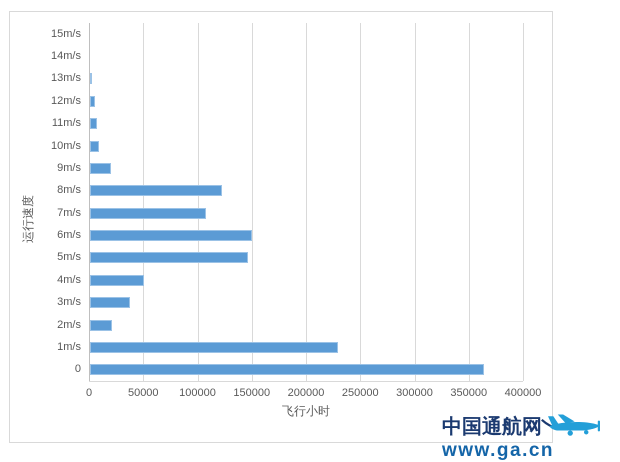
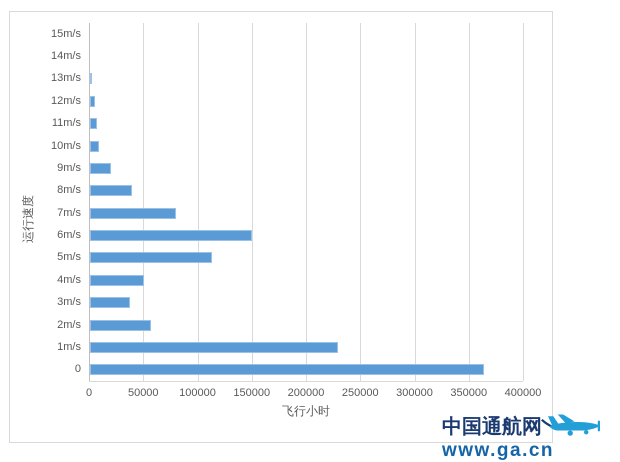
8m/s: 122000 -> 39000
7m/s: 107000 -> 79000
5m/s: 146000 -> 112000
2m/s: 20000 -> 56000
